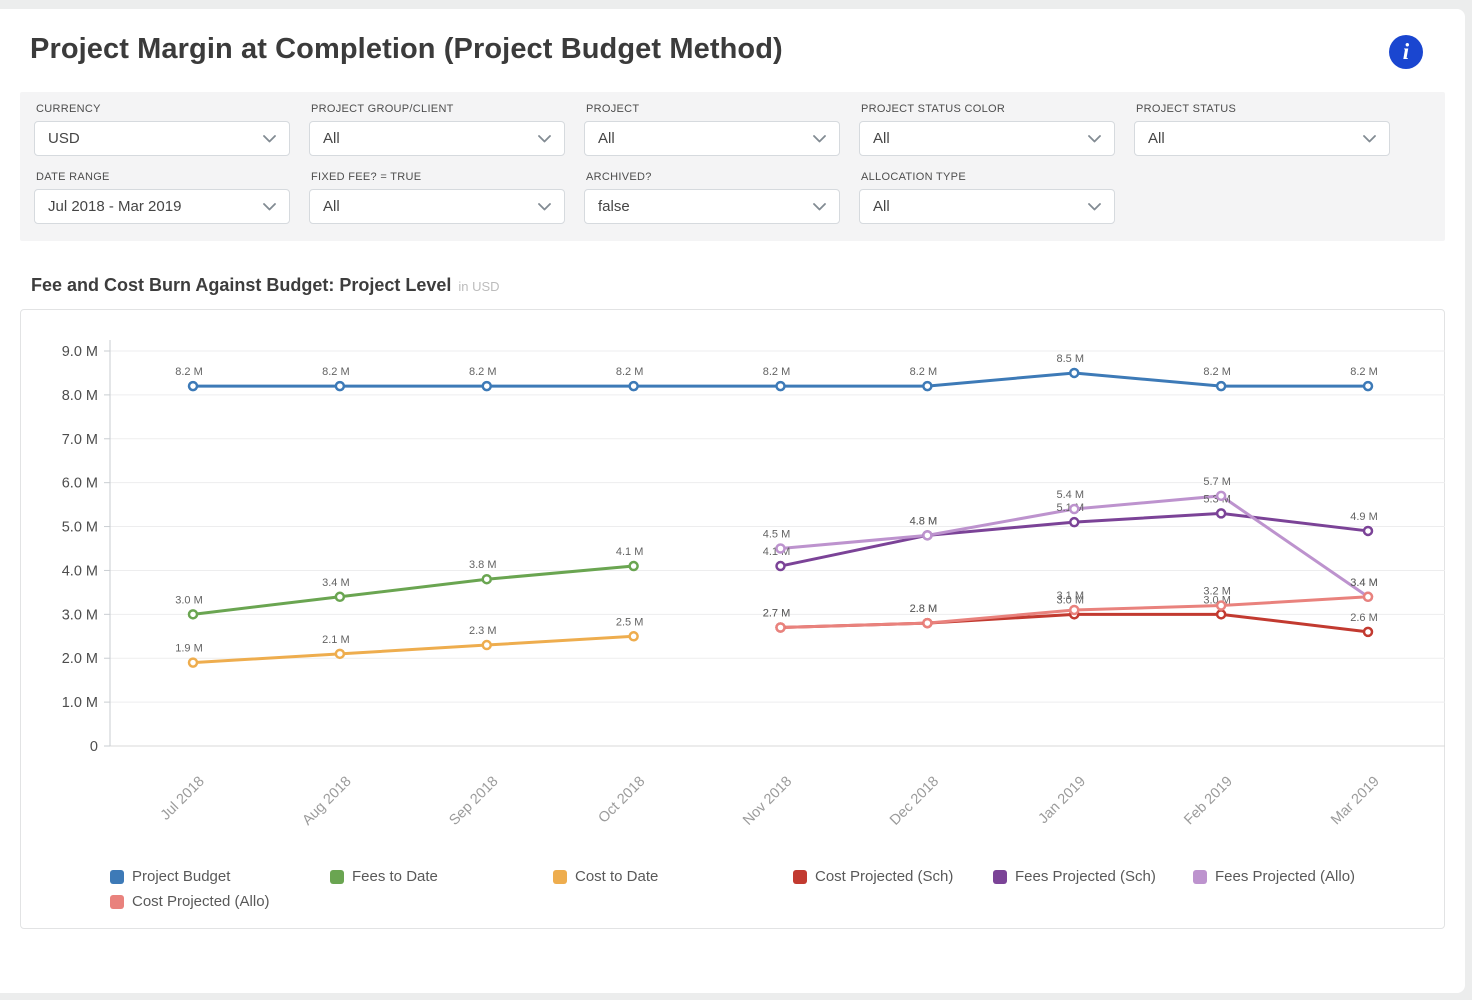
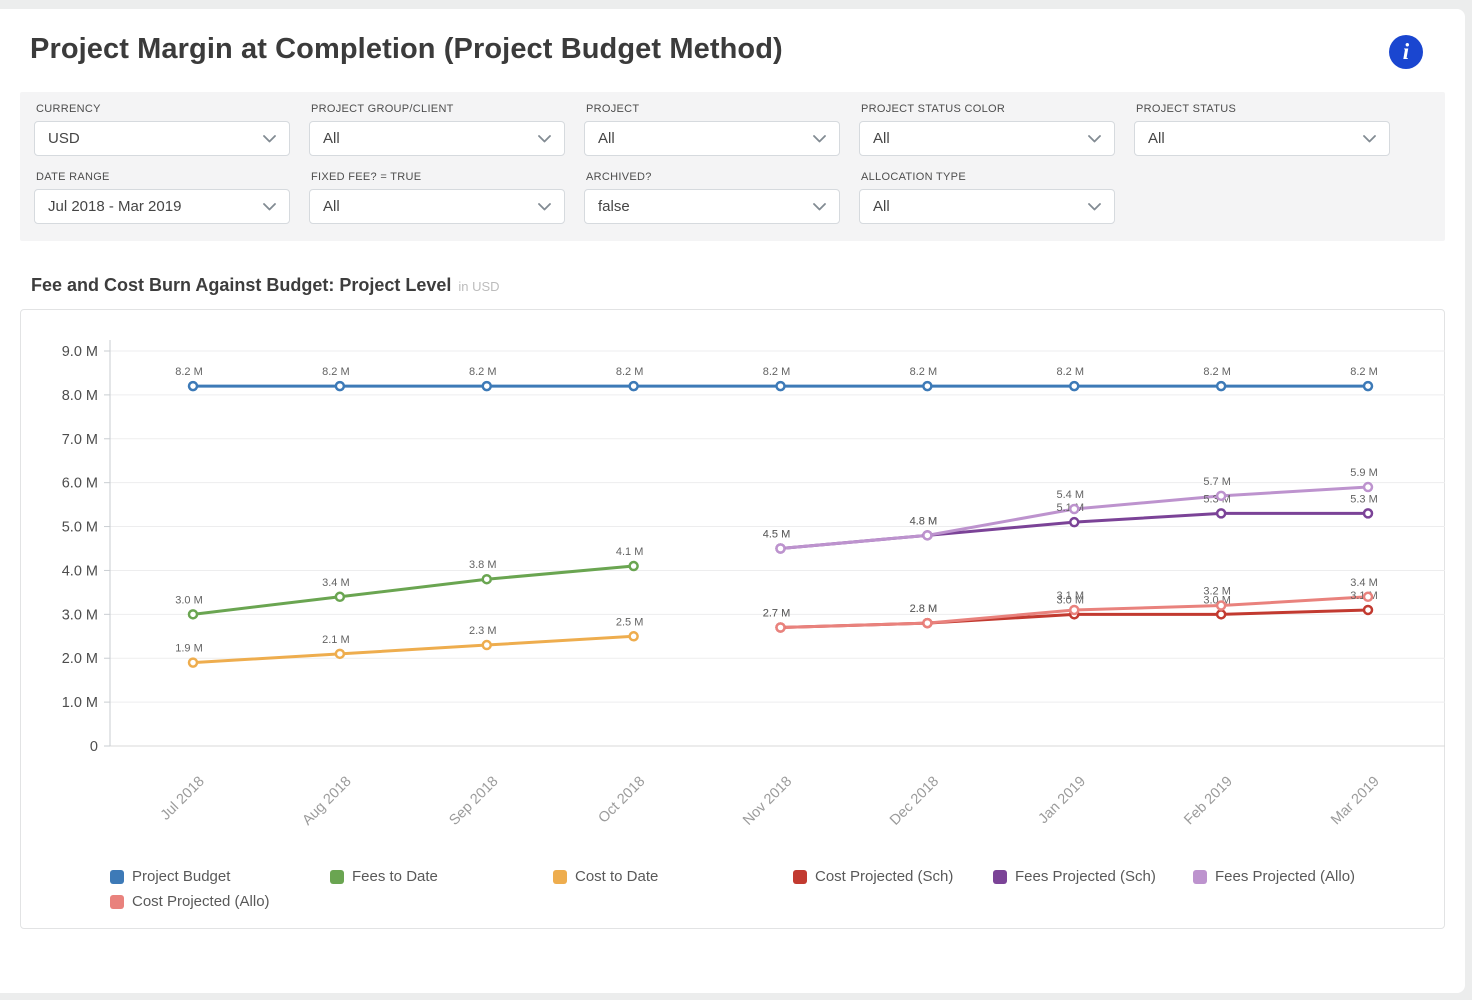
Fees Projected (Sch)/Nov 2018: 4.1 -> 4.5
Project Budget/Jan 2019: 8.5 -> 8.2
Cost Projected (Sch)/Mar 2019: 2.6 -> 3.1
Fees Projected (Sch)/Mar 2019: 4.9 -> 5.3
Fees Projected (Allo)/Mar 2019: 3.4 -> 5.9
